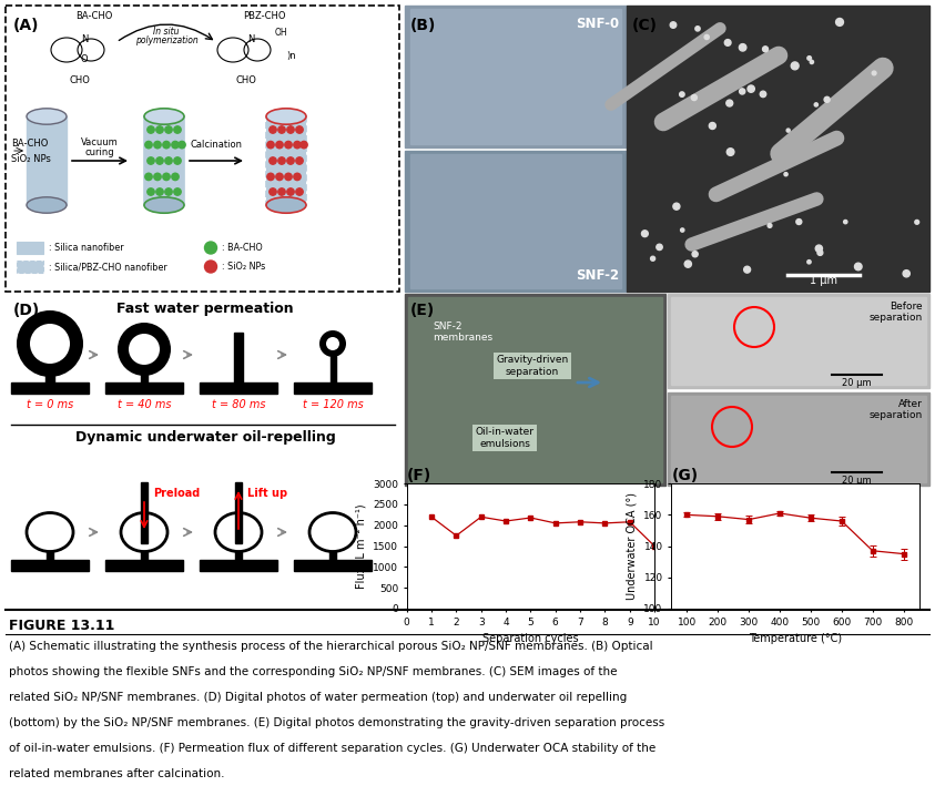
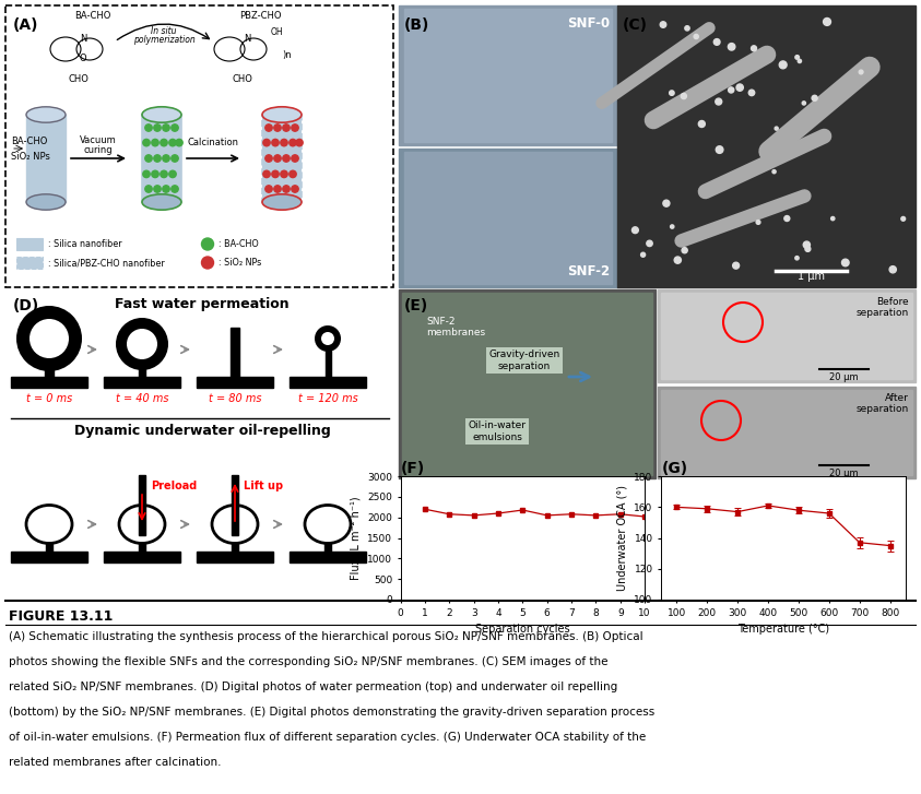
(F)/2: 1750 -> 2080
(F)/3: 2200 -> 2050
(F)/10: 1500 -> 2020
